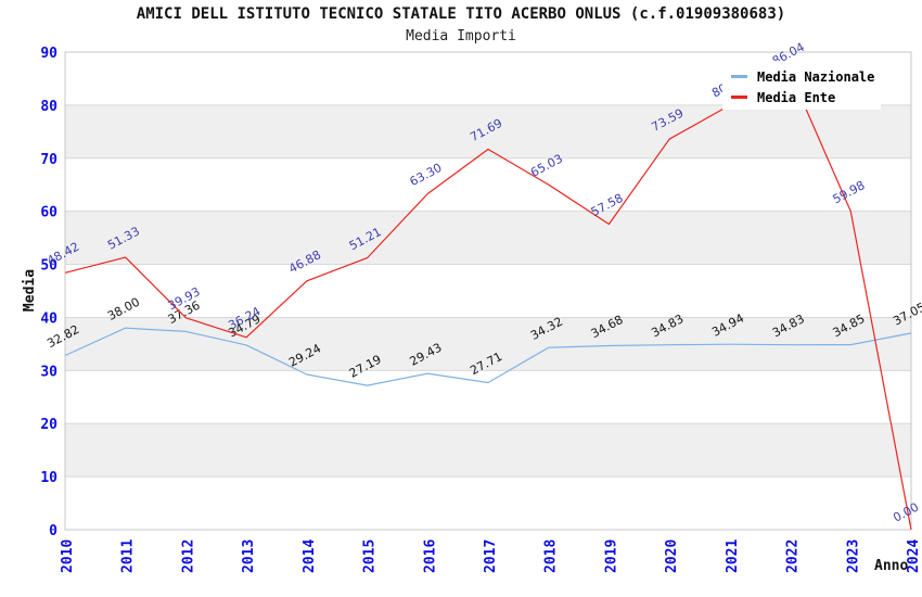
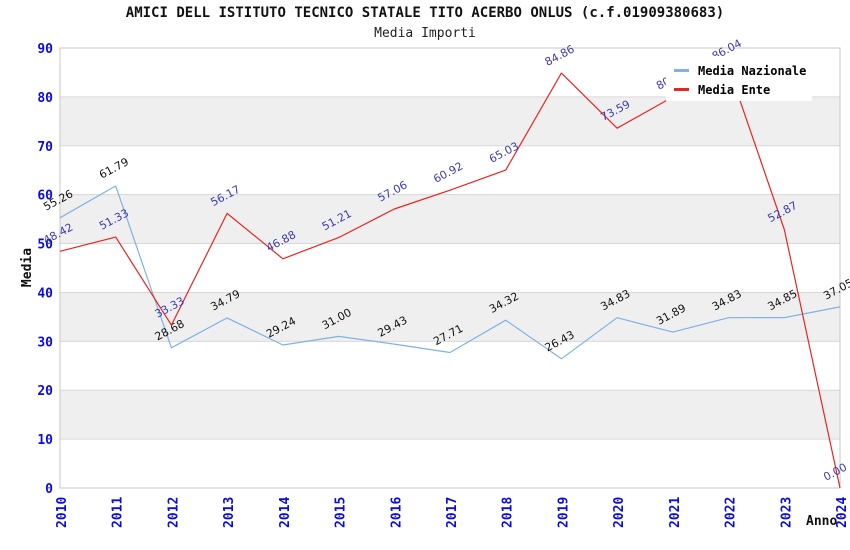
Media Nazionale/2010: 32.82 -> 55.26
Media Nazionale/2011: 38.00 -> 61.79
Media Nazionale/2012: 37.36 -> 28.68
Media Ente/2012: 39.93 -> 33.33
Media Ente/2013: 36.24 -> 56.17
Media Nazionale/2015: 27.19 -> 31.00
Media Ente/2016: 63.30 -> 57.06
Media Ente/2017: 71.69 -> 60.92
Media Nazionale/2019: 34.68 -> 26.43
Media Ente/2019: 57.58 -> 84.86
Media Nazionale/2021: 34.94 -> 31.89
Media Ente/2023: 59.98 -> 52.87
